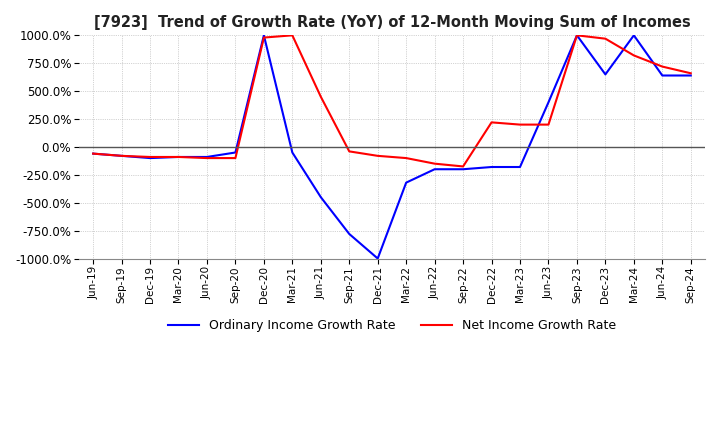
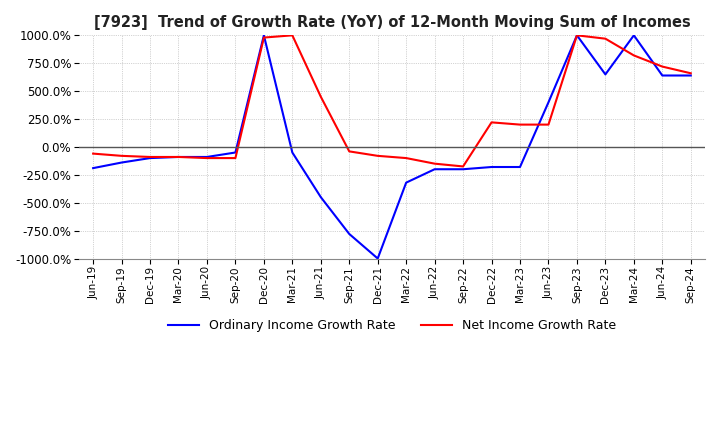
Ordinary Income Growth Rate/Jun-19: -60% -> -190%
Ordinary Income Growth Rate/Sep-19: -80% -> -140%
